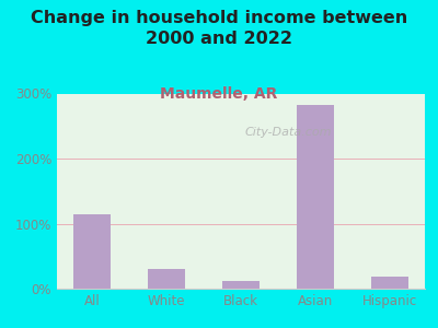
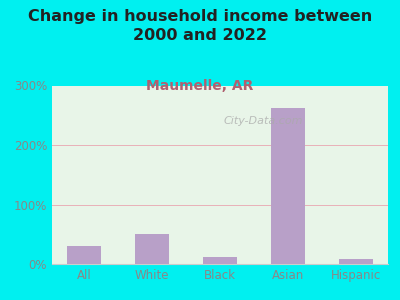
All: 114% -> 30%
White: 30% -> 50%
Asian: 282% -> 262%
Hispanic: 18% -> 8%
